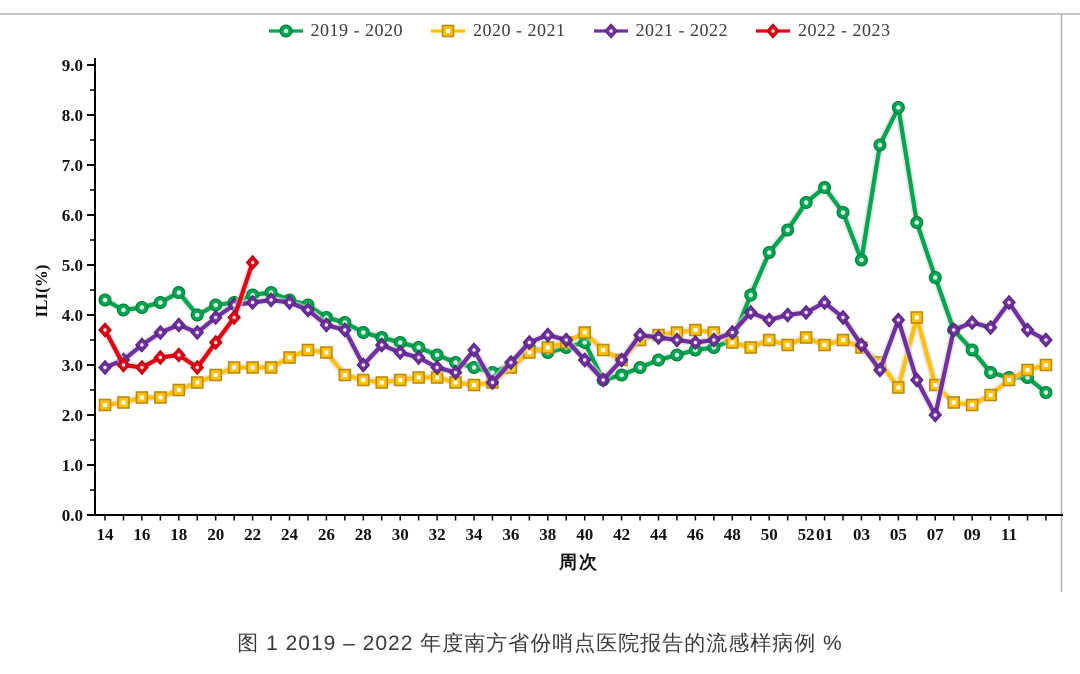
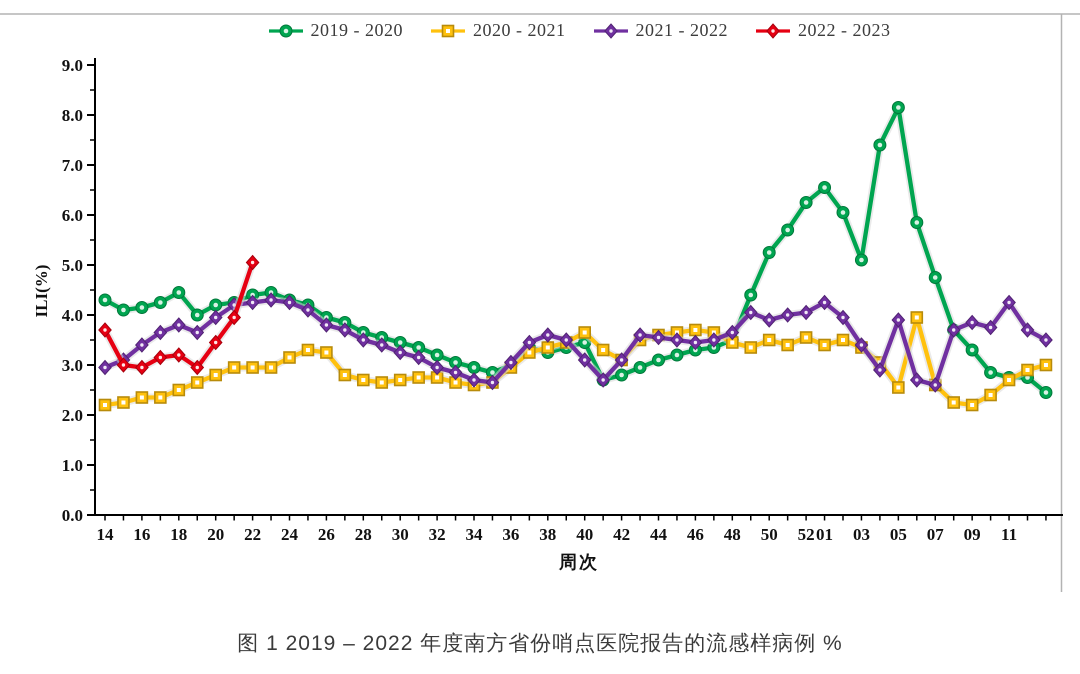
2021 - 2022/28: 3.0 -> 3.5
2021 - 2022/34: 3.3 -> 2.7
2021 - 2022/07: 2.0 -> 2.6
